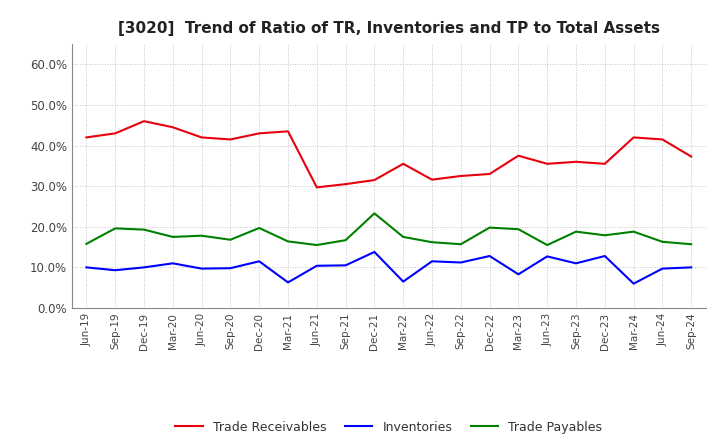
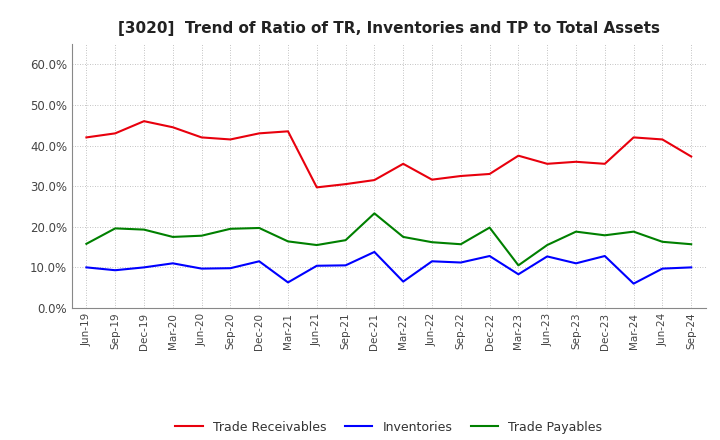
Trade Payables/Sep-20: 16.8% -> 19.5%
Trade Payables/Mar-23: 19.4% -> 10.5%
